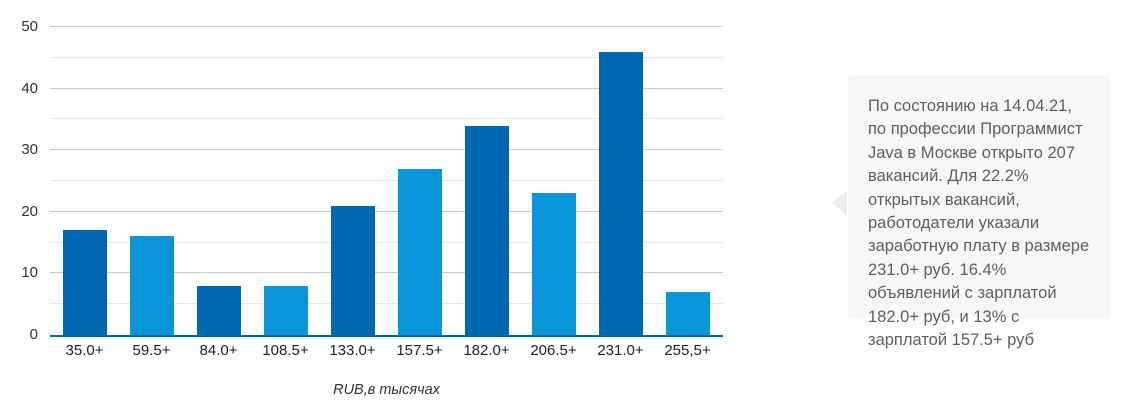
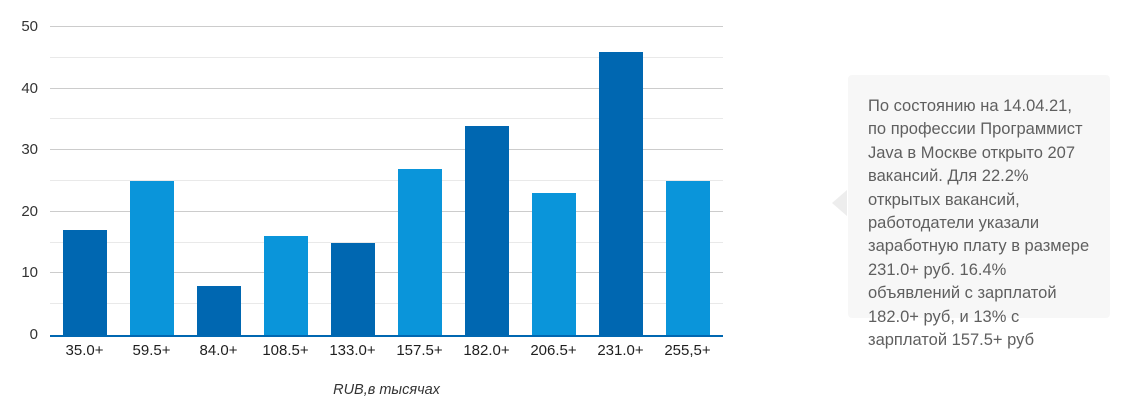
59.5+: 16 -> 25
108.5+: 8 -> 16
133.0+: 21 -> 15
255,5+: 7 -> 25
